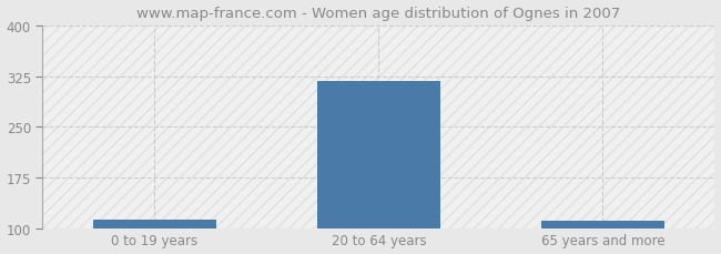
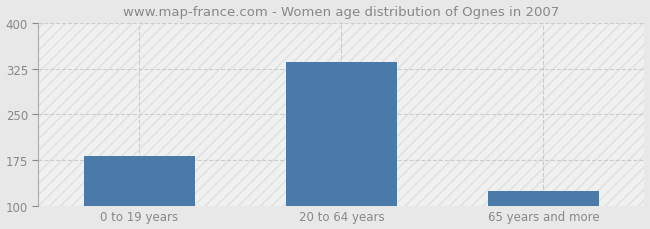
0 to 19 years: 112 -> 182
20 to 64 years: 318 -> 336
65 years and more: 110 -> 124
